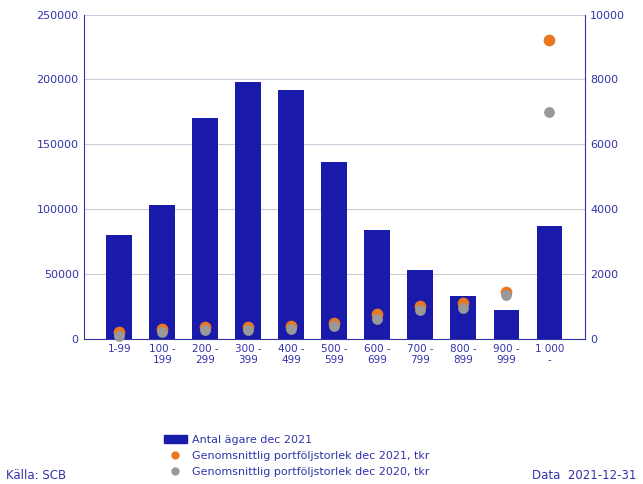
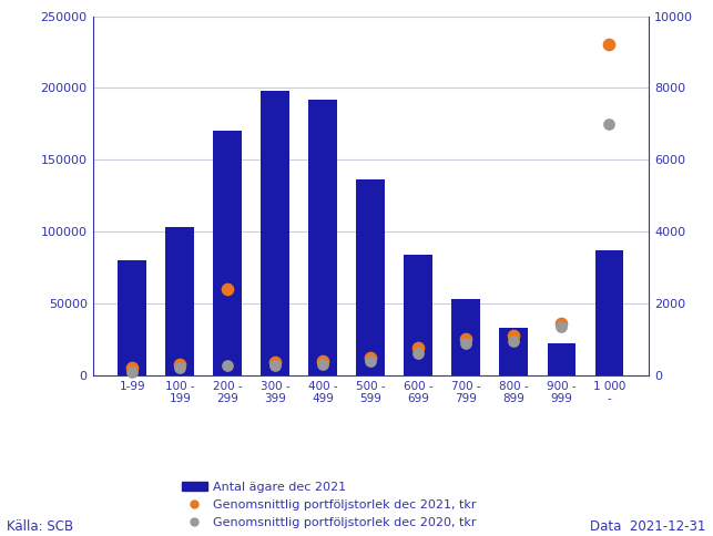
Genomsnittlig portföljstorlek dec 2021, tkr/200 - 299: 350 -> 2400
